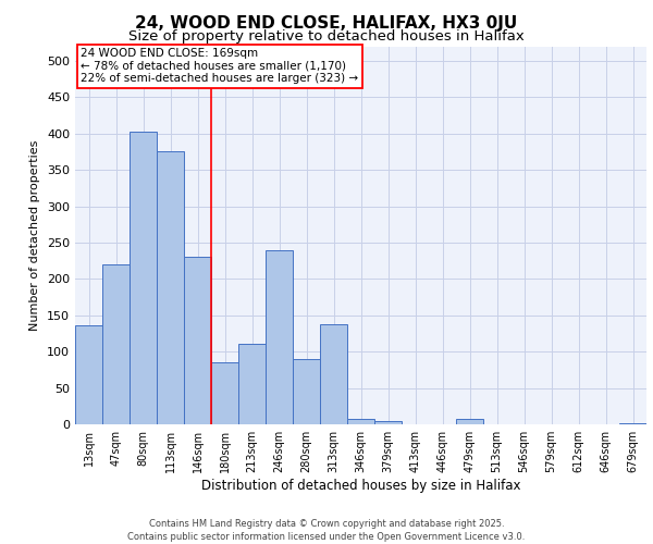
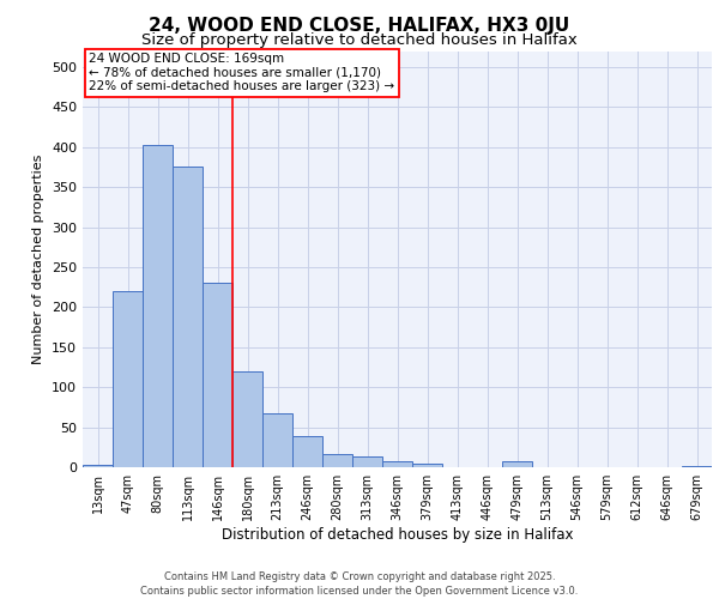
13sqm: 136 -> 3
180sqm: 86 -> 120
213sqm: 110 -> 68
246sqm: 240 -> 39
280sqm: 90 -> 17
313sqm: 138 -> 13
